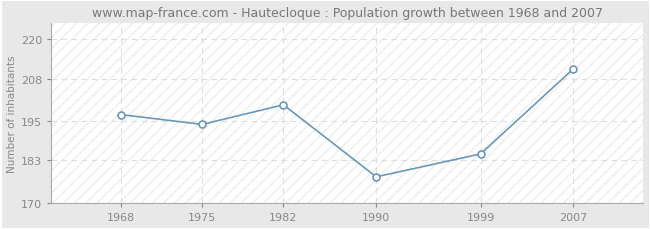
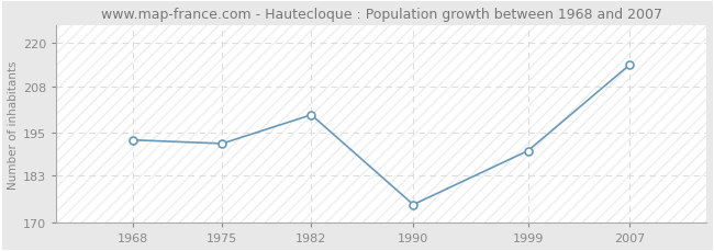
1968: 197 -> 193
1975: 194 -> 192
1990: 178 -> 175
1999: 185 -> 190
2007: 211 -> 214
